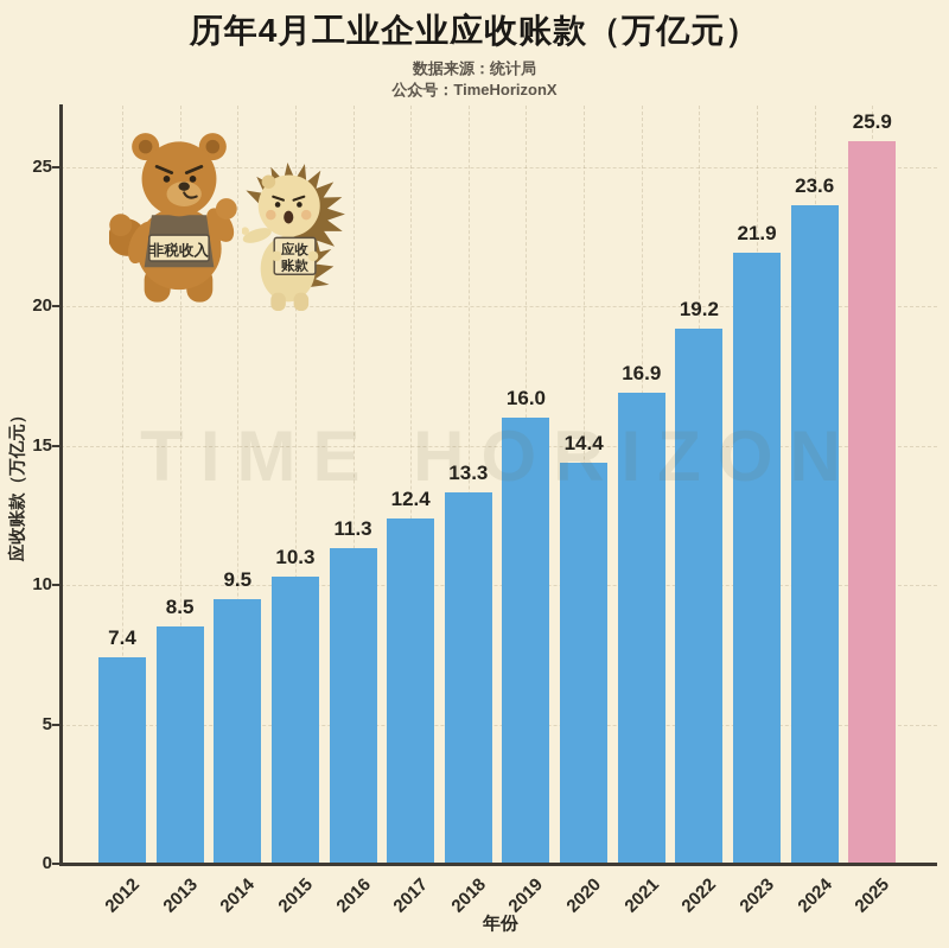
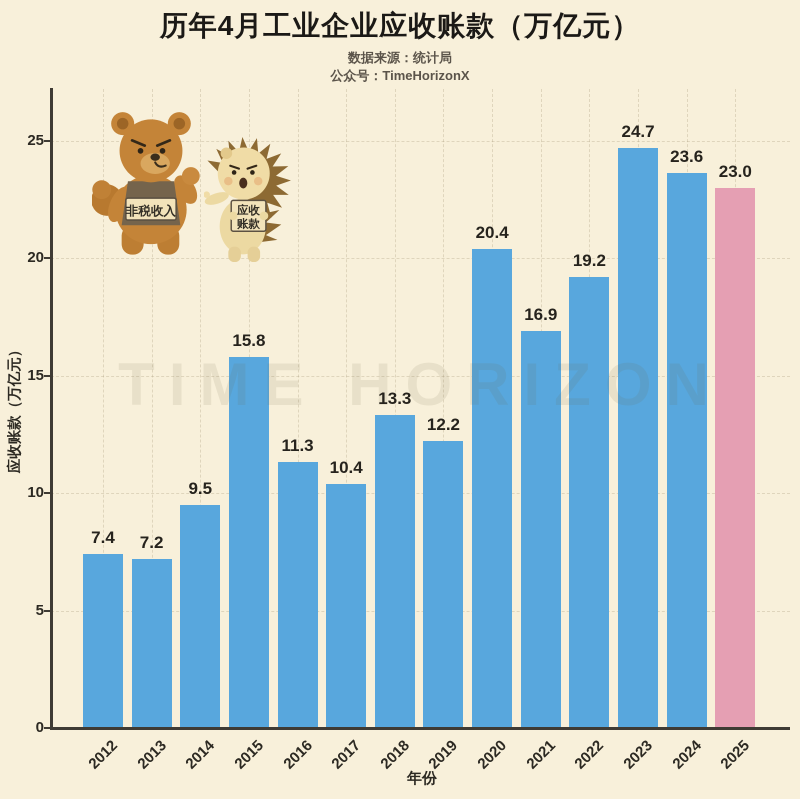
2013: 8.5 -> 7.2
2015: 10.3 -> 15.8
2017: 12.4 -> 10.4
2019: 16.0 -> 12.2
2020: 14.4 -> 20.4
2023: 21.9 -> 24.7
2025: 25.9 -> 23.0
